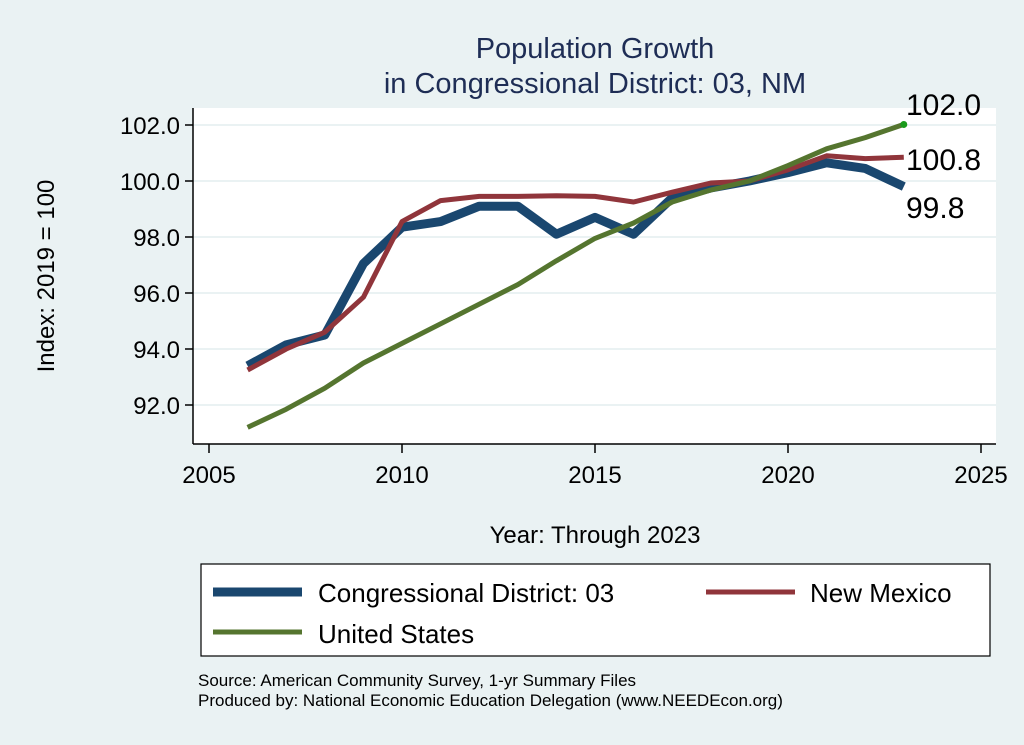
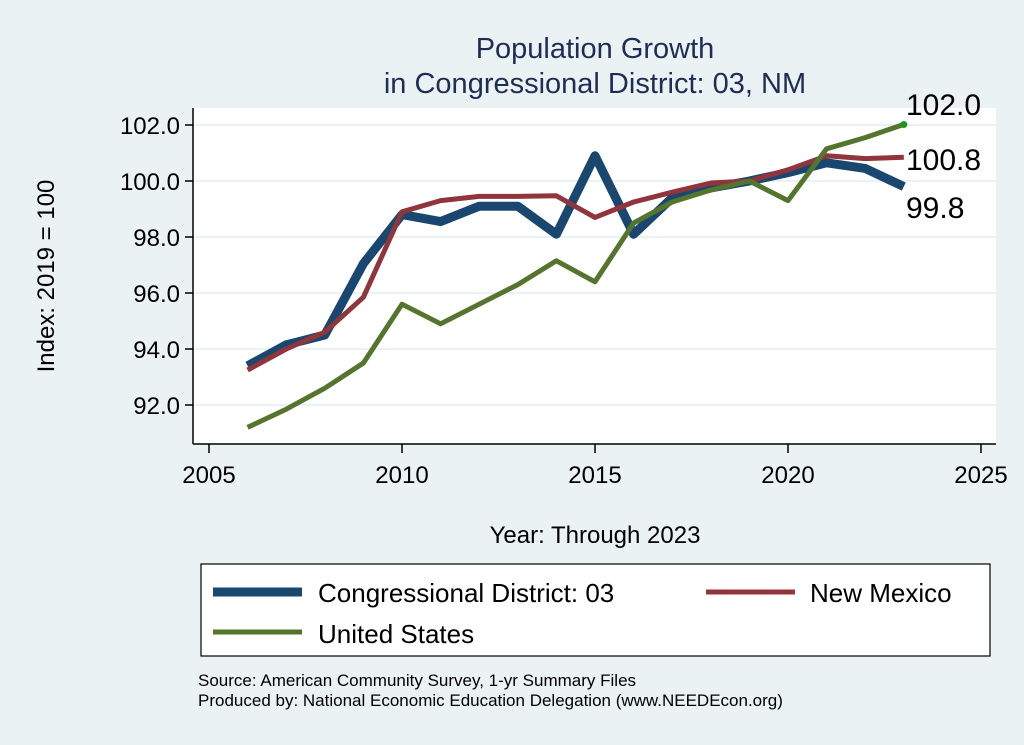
Congressional District: 03/2010: 98.3 -> 98.8
New Mexico/2010: 98.5 -> 98.9
United States/2010: 94.2 -> 95.6
Congressional District: 03/2015: 98.7 -> 100.9
New Mexico/2015: 99.5 -> 98.7
United States/2015: 98.0 -> 96.4
United States/2020: 100.5 -> 99.3
